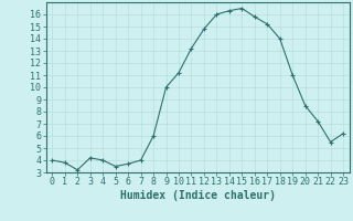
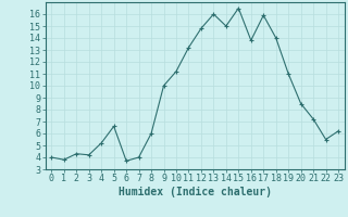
2: 3.2 -> 4.3
4: 4.0 -> 5.2
5: 3.5 -> 6.6
14: 16.3 -> 15.0
16: 15.8 -> 13.8
17: 15.2 -> 15.9
